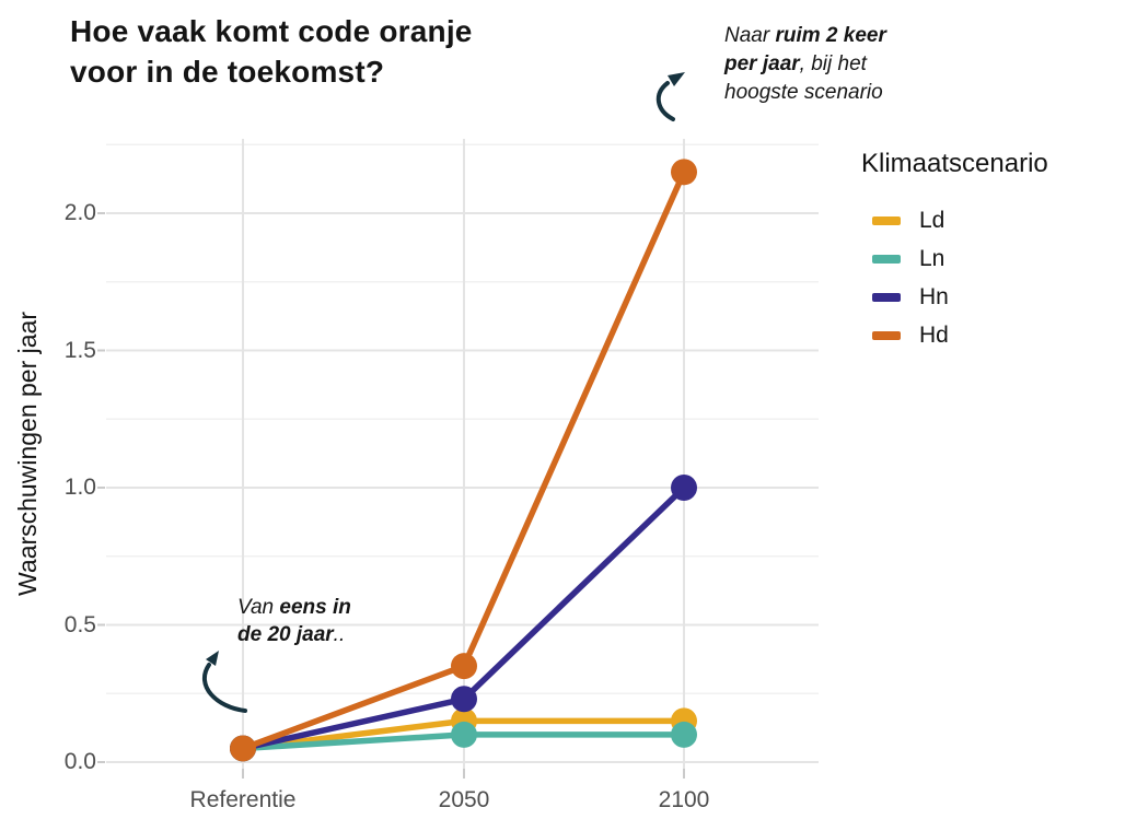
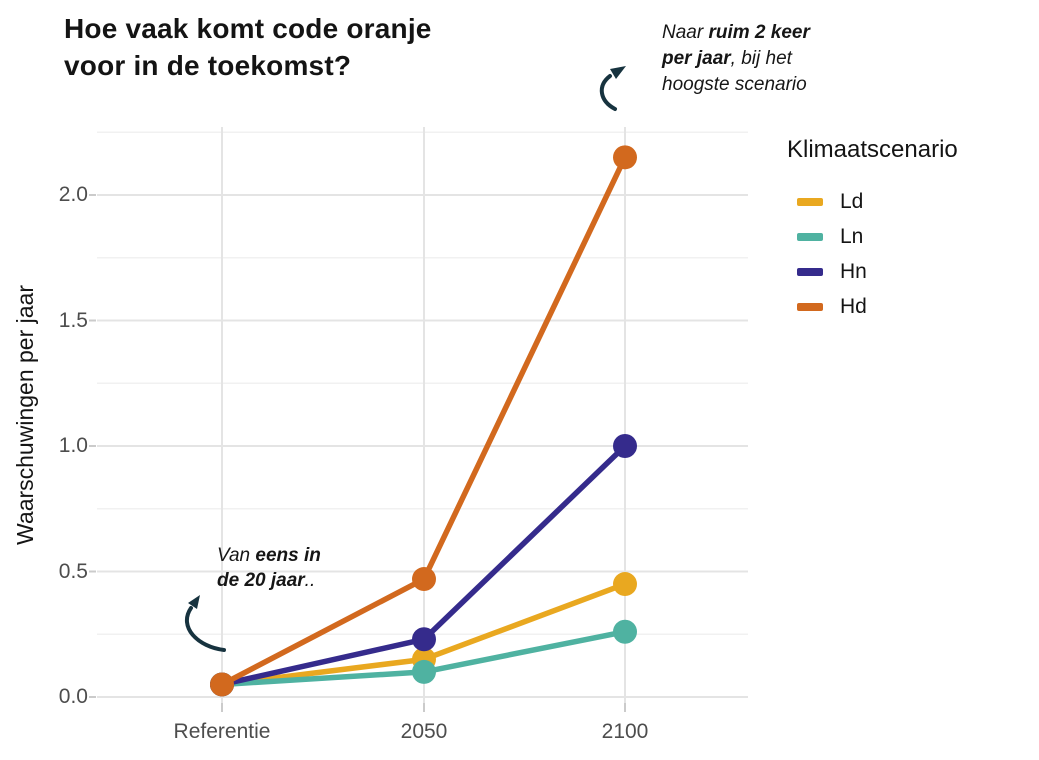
Hd/2050: 0.35 -> 0.47
Ld/2100: 0.15 -> 0.45
Ln/2100: 0.10 -> 0.26
